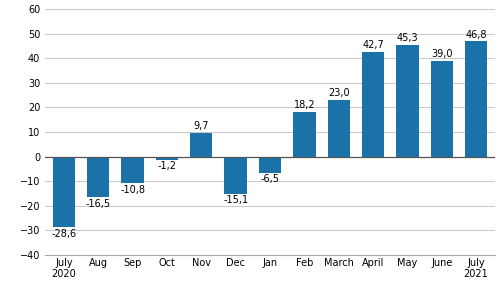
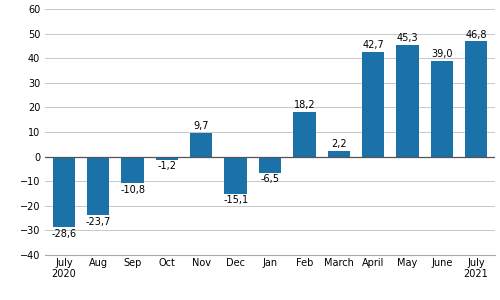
Aug: -16,5 -> -23,7
March: 23,0 -> 2,2
